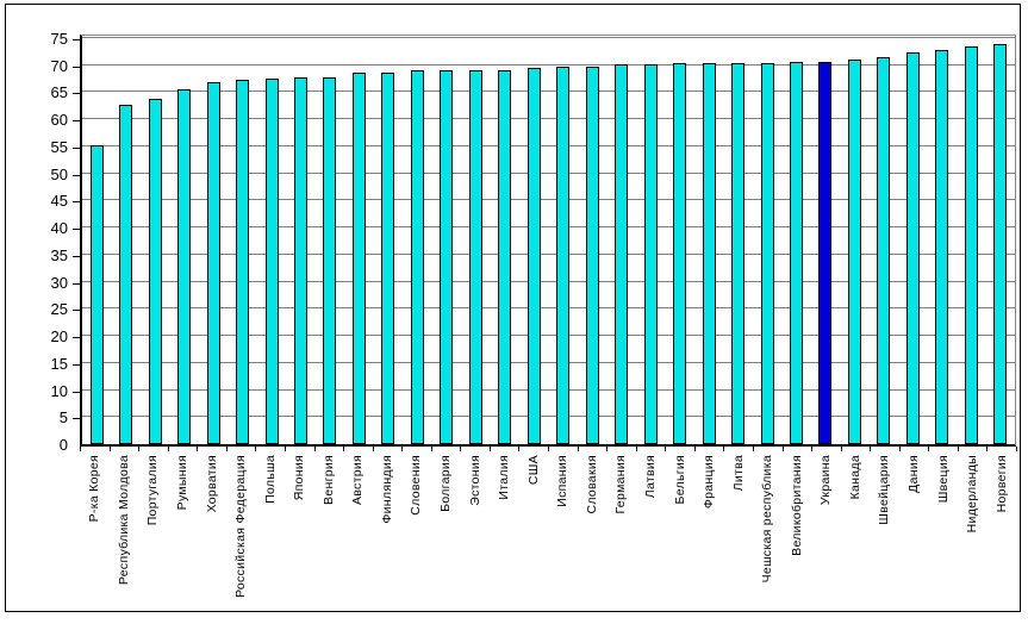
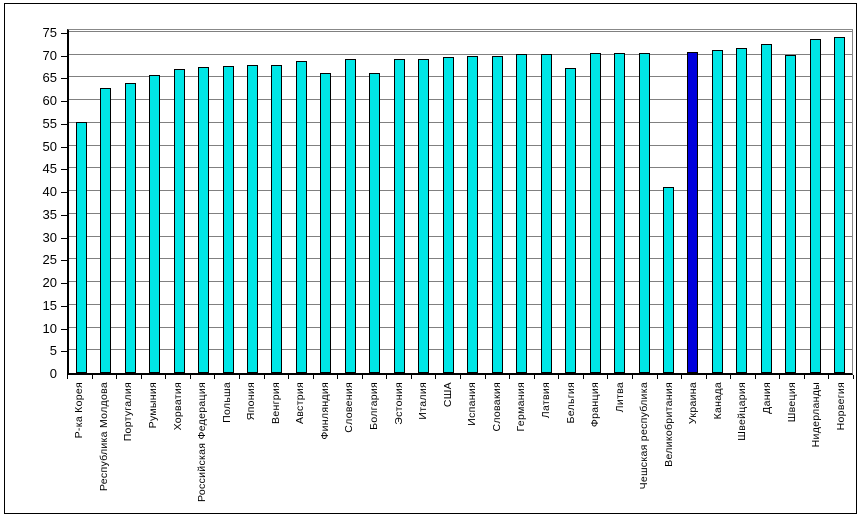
Финляндия: 69 -> 66
Болгария: 69 -> 66
Бельгия: 70 -> 67
Великобритания: 70 -> 41
Швеция: 73 -> 70
